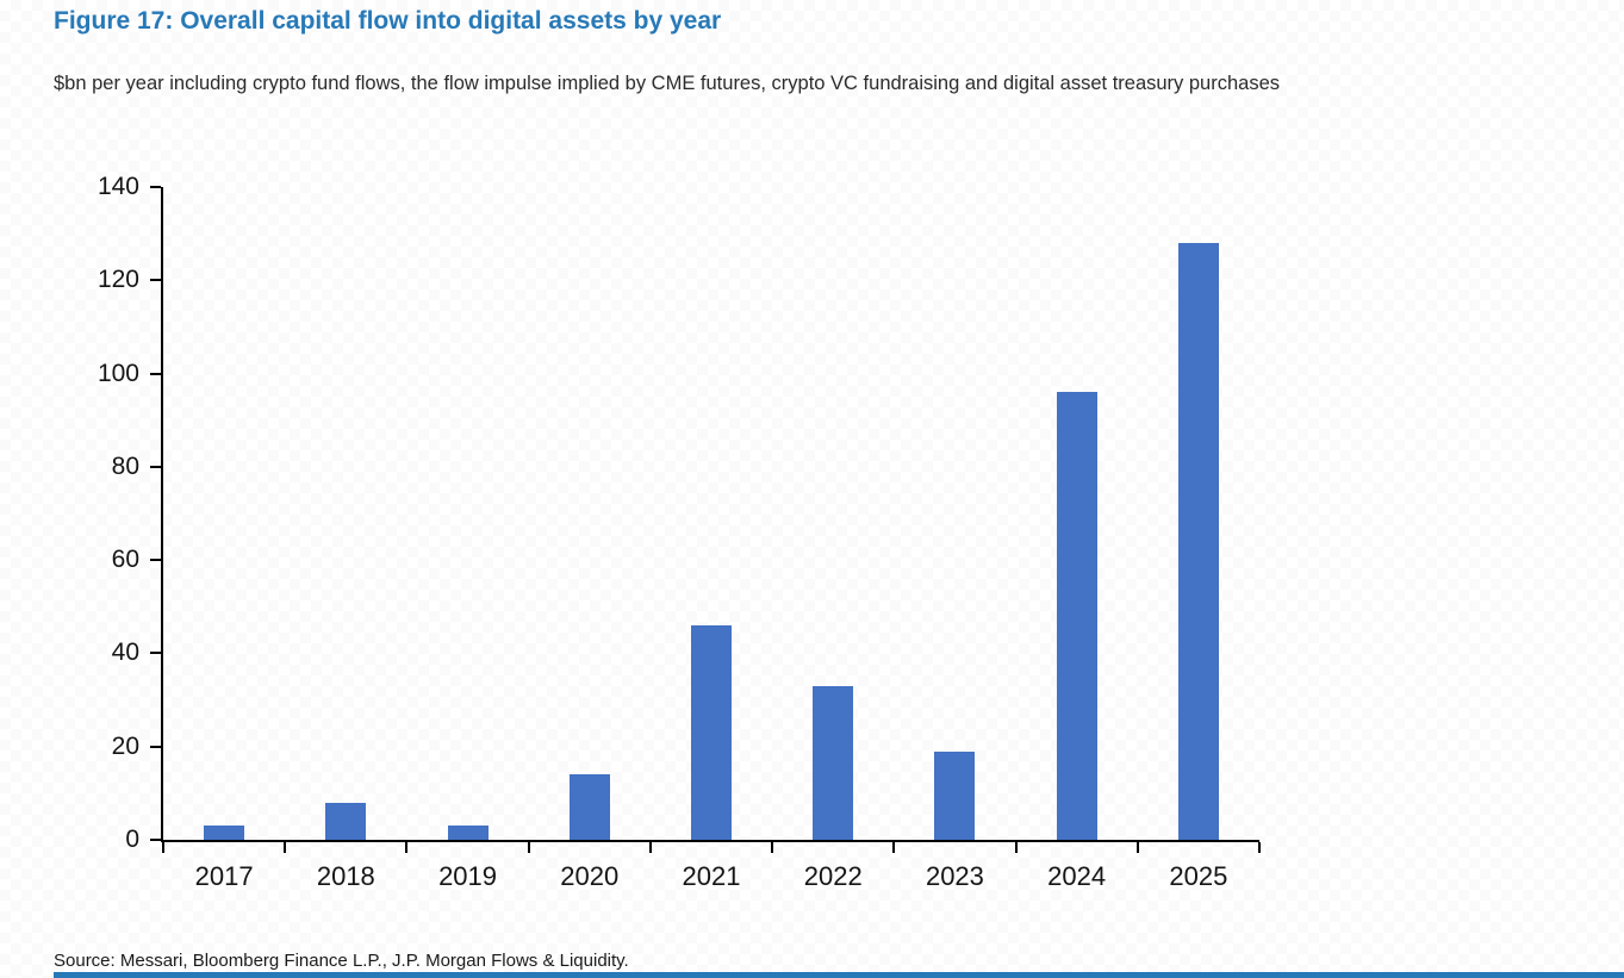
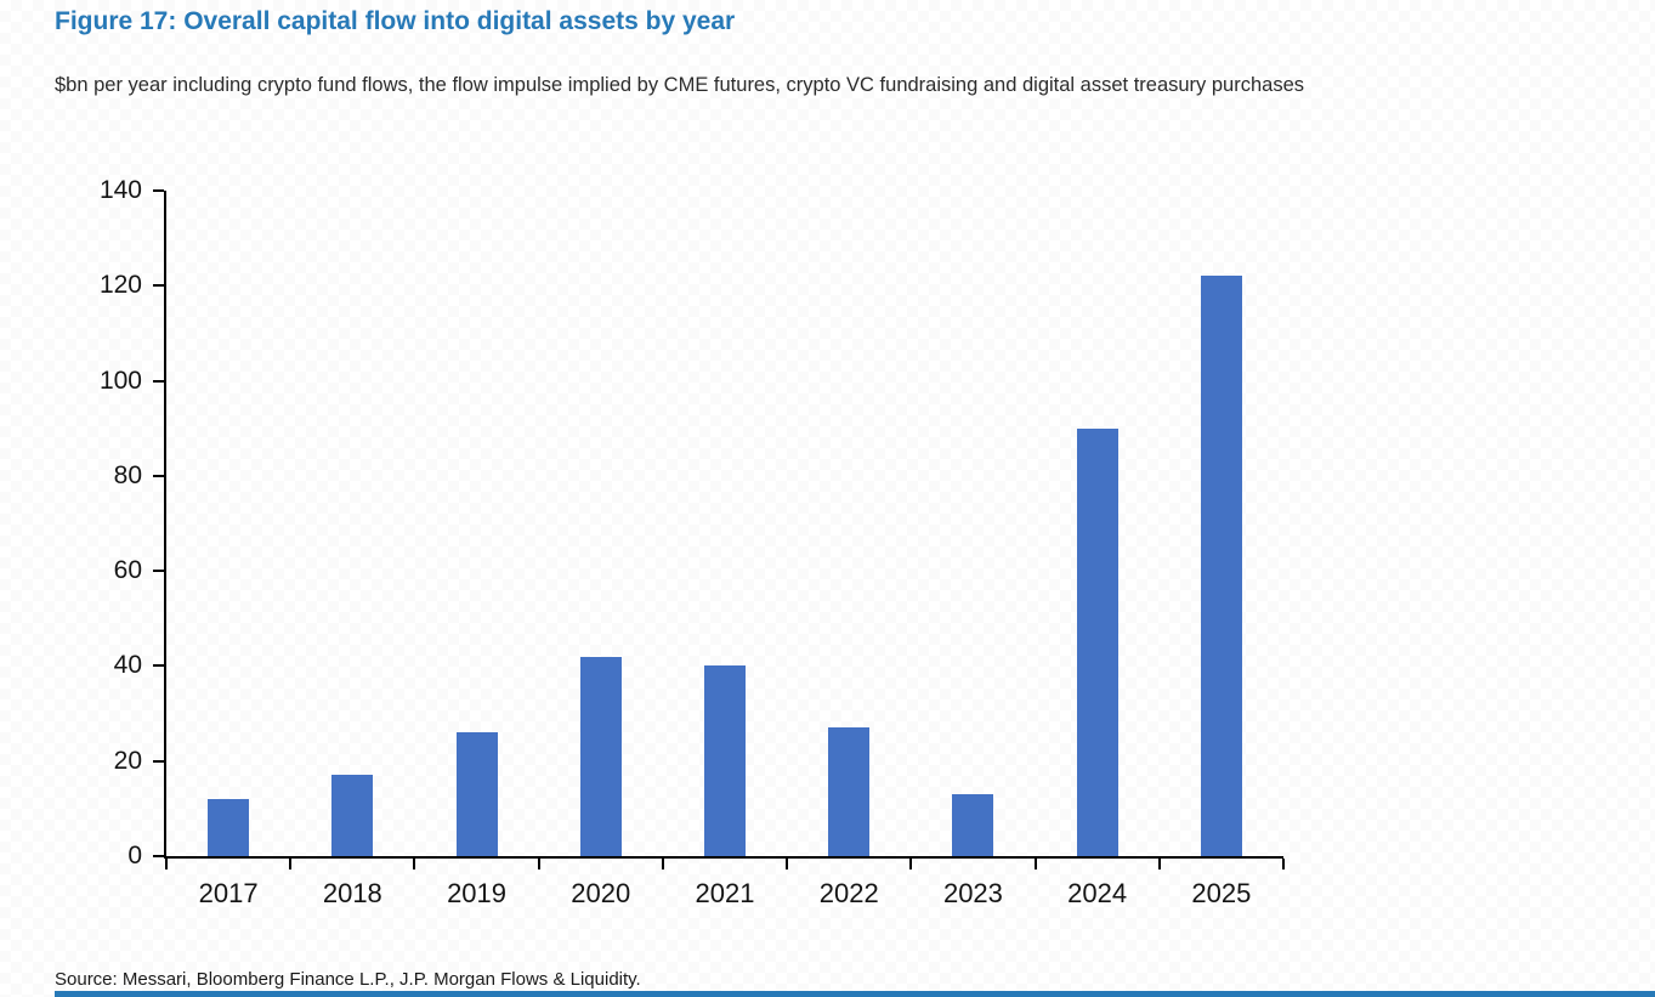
2017: 3 -> 12
2018: 8 -> 17
2019: 3 -> 26
2020: 14 -> 42
2021: 46 -> 40
2022: 33 -> 27
2023: 19 -> 13
2024: 96 -> 90
2025: 128 -> 122
